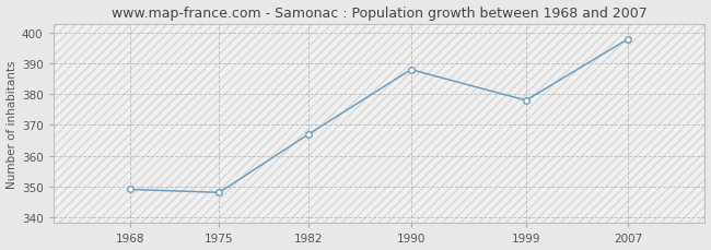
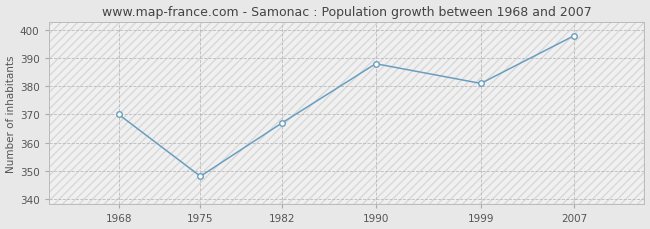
1968: 349 -> 370
1999: 378 -> 381
